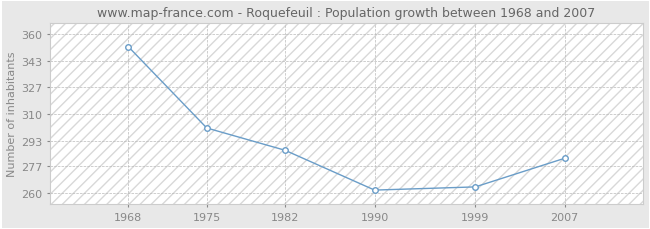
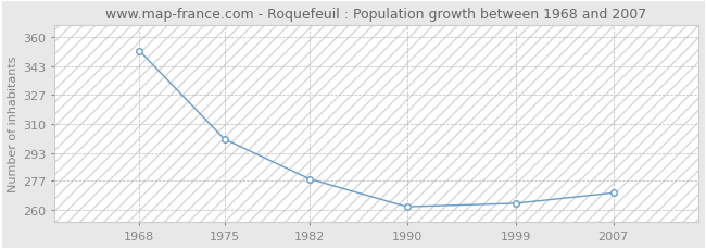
1982: 287 -> 278
2007: 282 -> 270
